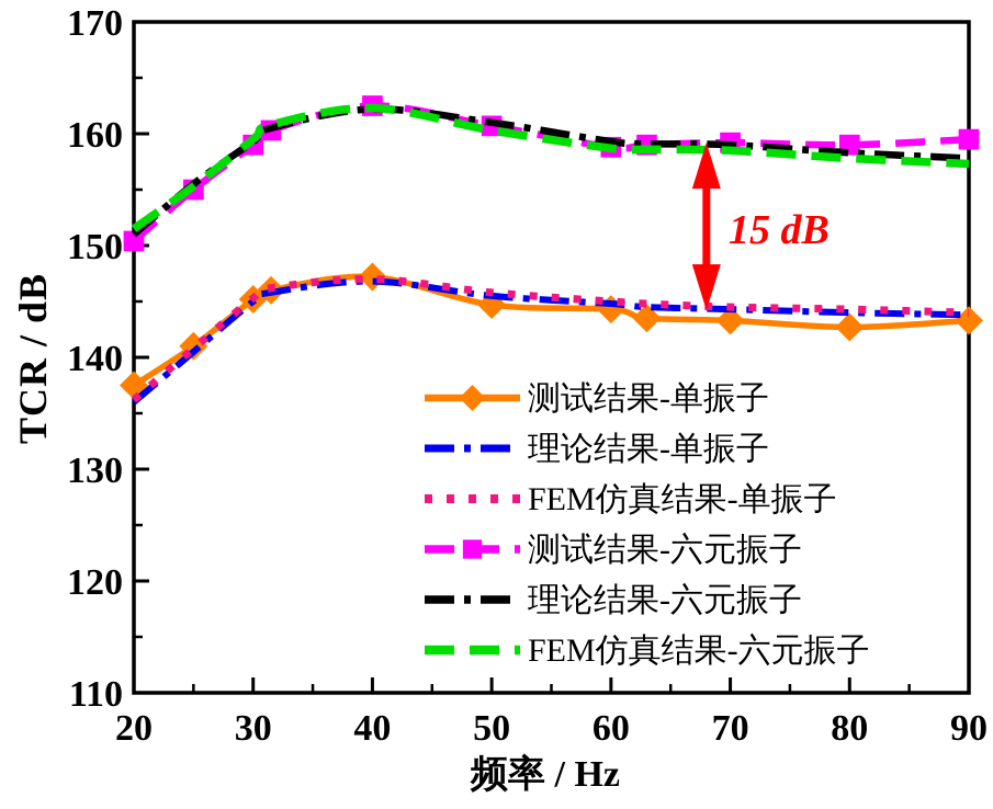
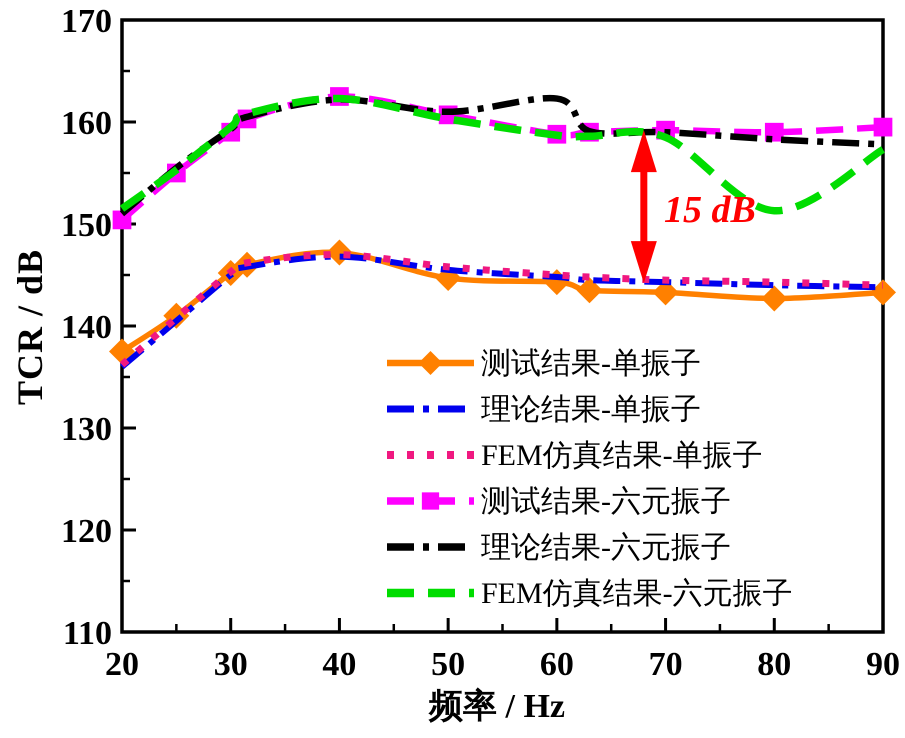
理论结果-六元振子/60: 159.3 -> 162.3
FEM仿真结果-六元振子/80: 157.8 -> 151.3
